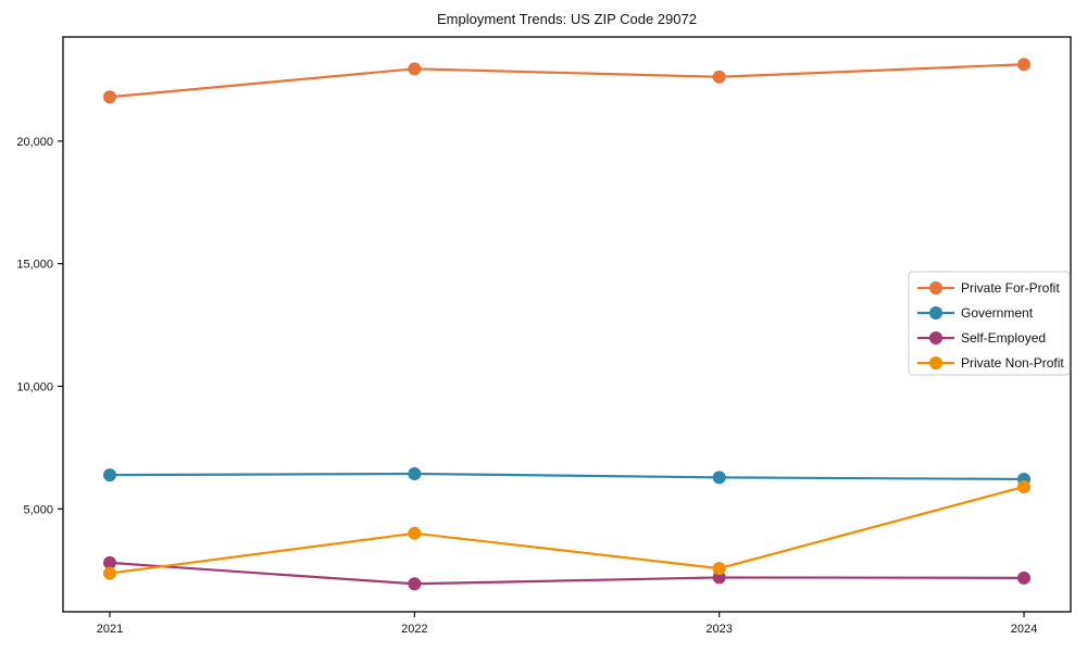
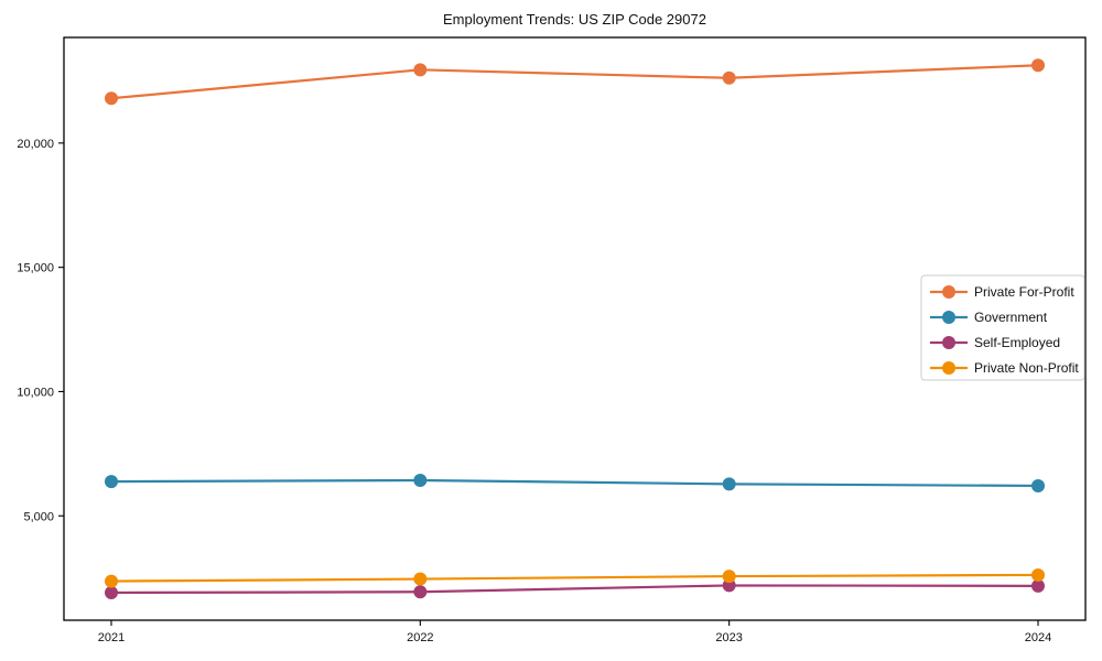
Self-Employed/2021: 2800 -> 1900
Private Non-Profit/2022: 4000 -> 2500
Private Non-Profit/2024: 5900 -> 2600
